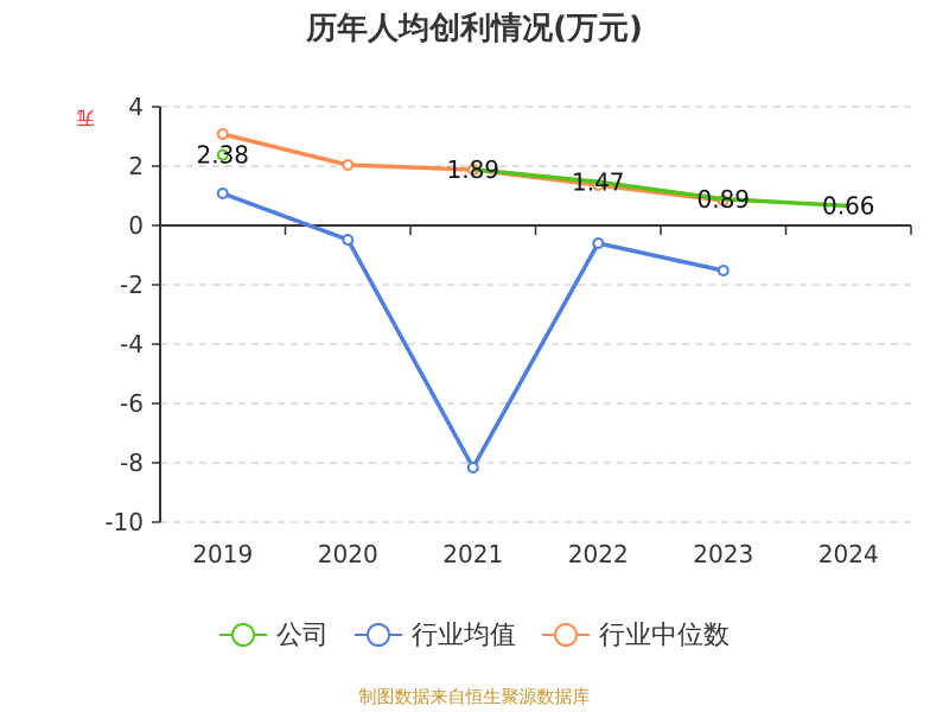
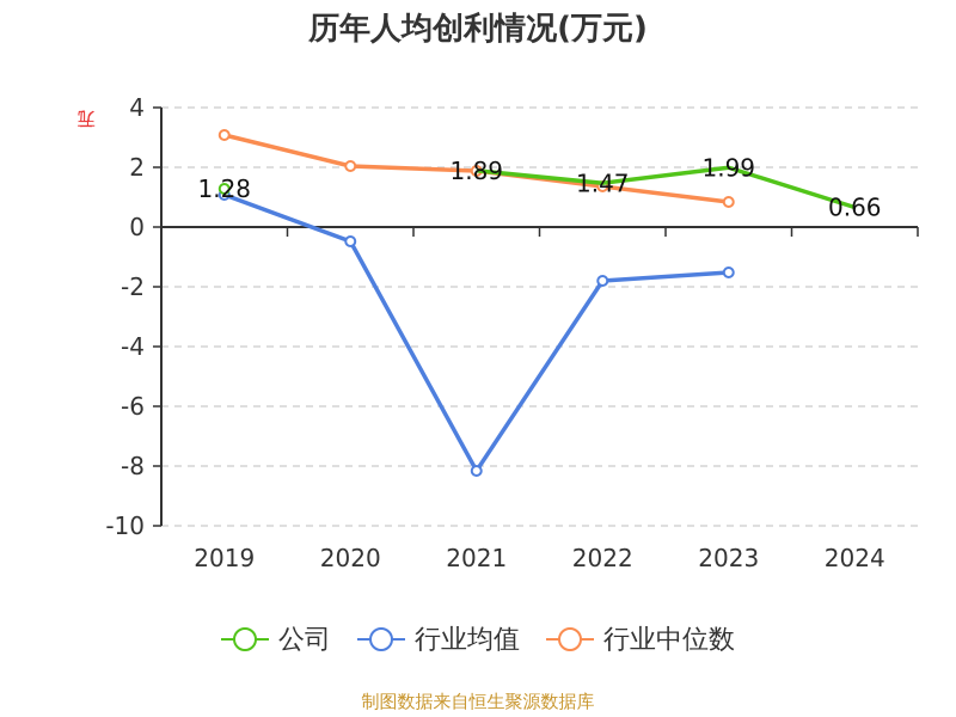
公司/2019: 2.38 -> 1.28
行业均值/2022: -0.6 -> -1.8
公司/2023: 0.89 -> 1.99
